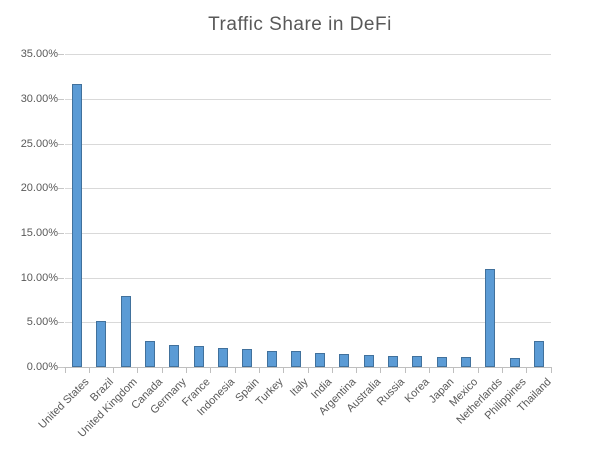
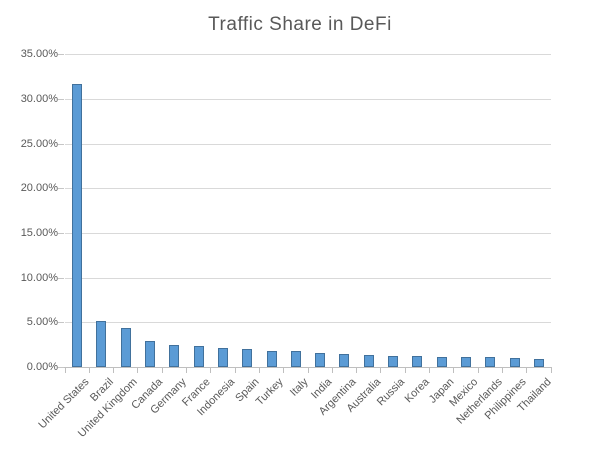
United Kingdom: 8% -> 4%
Netherlands: 11% -> 1%
Thailand: 3% -> 1%
